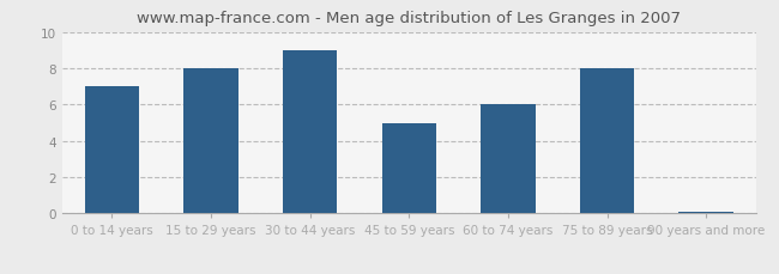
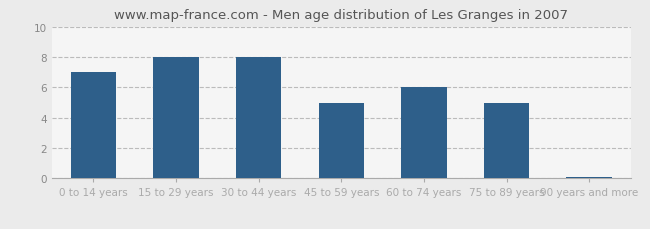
30 to 44 years: 9.0 -> 8.0
75 to 89 years: 8.0 -> 5.0
